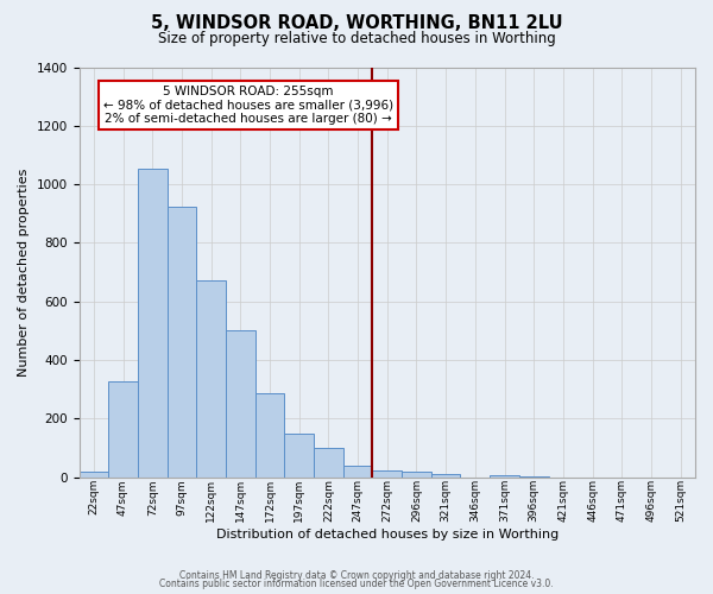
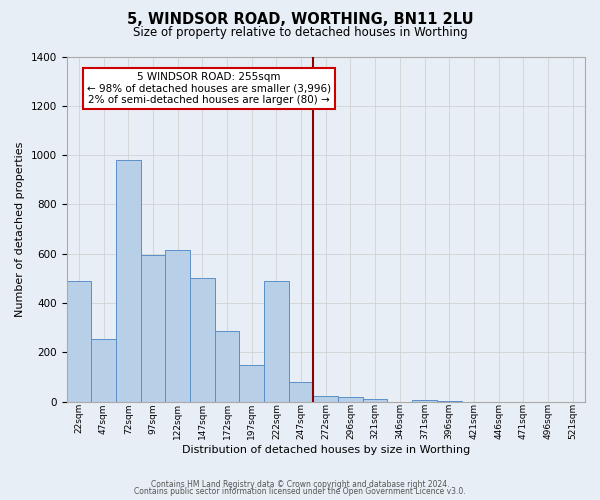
22sqm: 18 -> 490
47sqm: 328 -> 255
72sqm: 1055 -> 980
97sqm: 922 -> 595
122sqm: 672 -> 615
222sqm: 100 -> 490
247sqm: 38 -> 80
